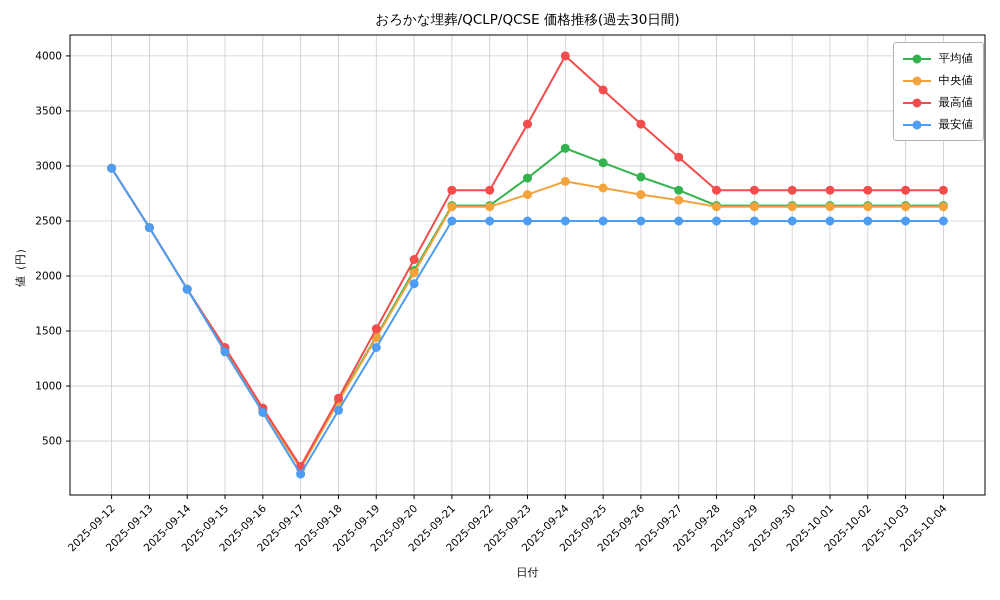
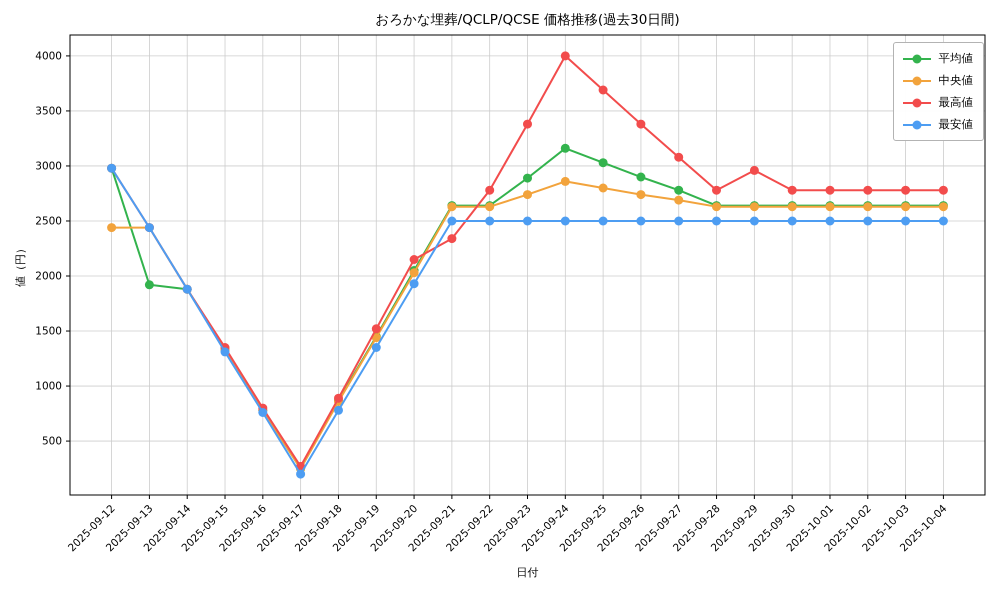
中央値/2025-09-12: 2980 -> 2440
平均値/2025-09-13: 2440 -> 1920
最高値/2025-09-21: 2780 -> 2340
最高値/2025-09-29: 2780 -> 2960
